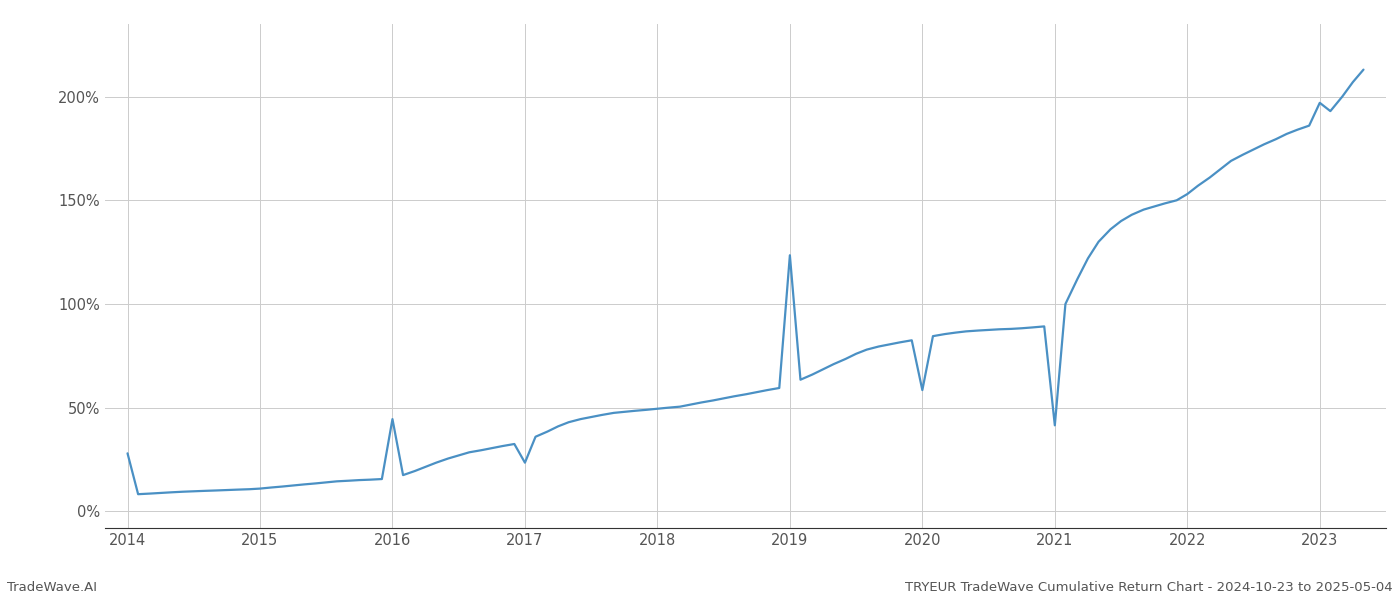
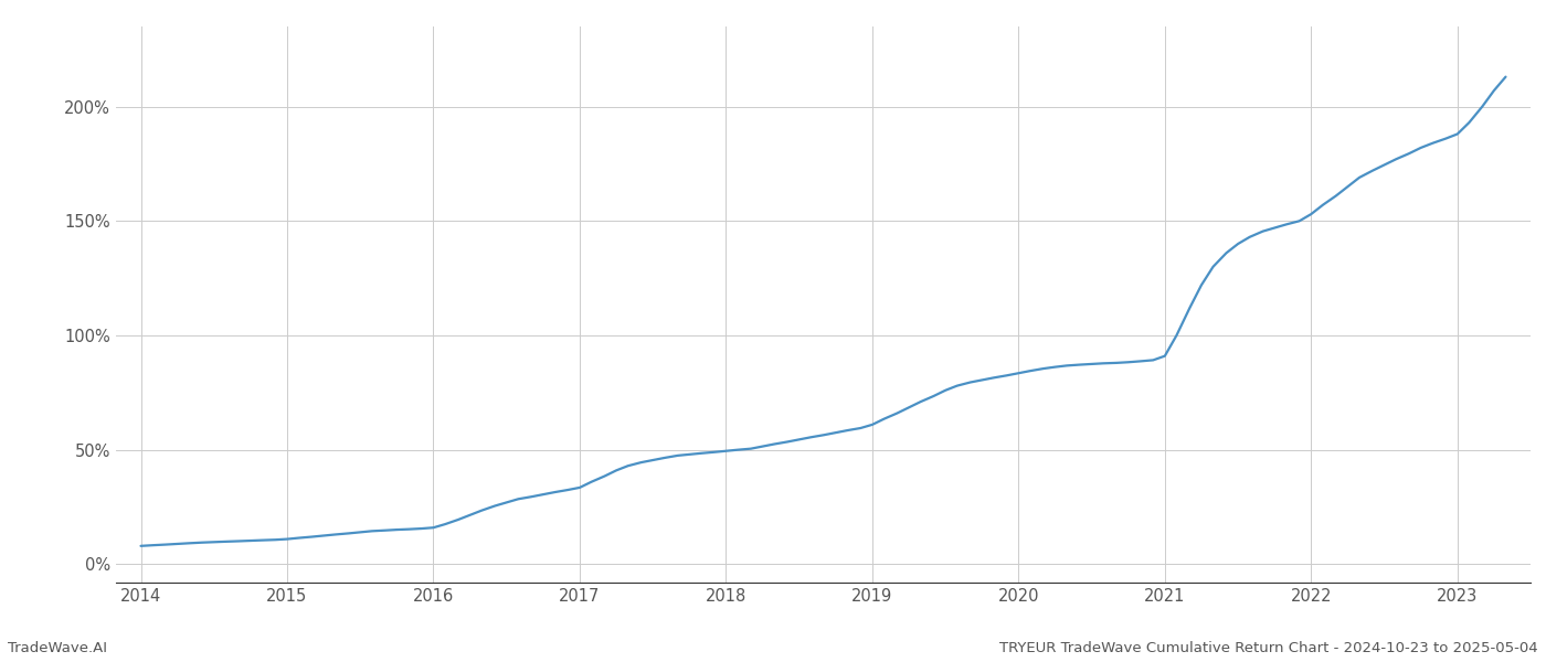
2014: 28.0% -> 8.0%
2016: 44.5% -> 16.0%
2017: 23.5% -> 33.5%
2019: 123.5% -> 61.0%
2020: 58.5% -> 83.5%
2021: 41.5% -> 91.0%
2023: 197.0% -> 188.0%
